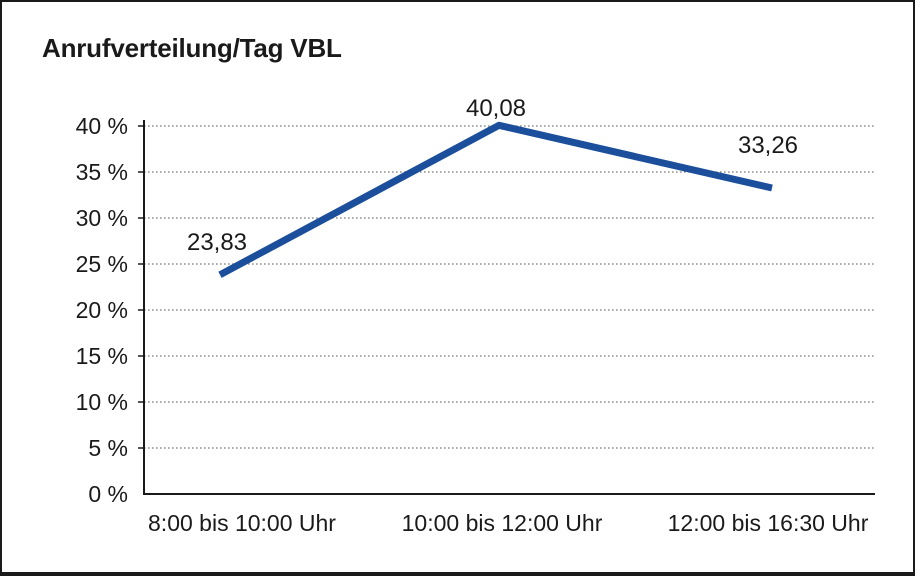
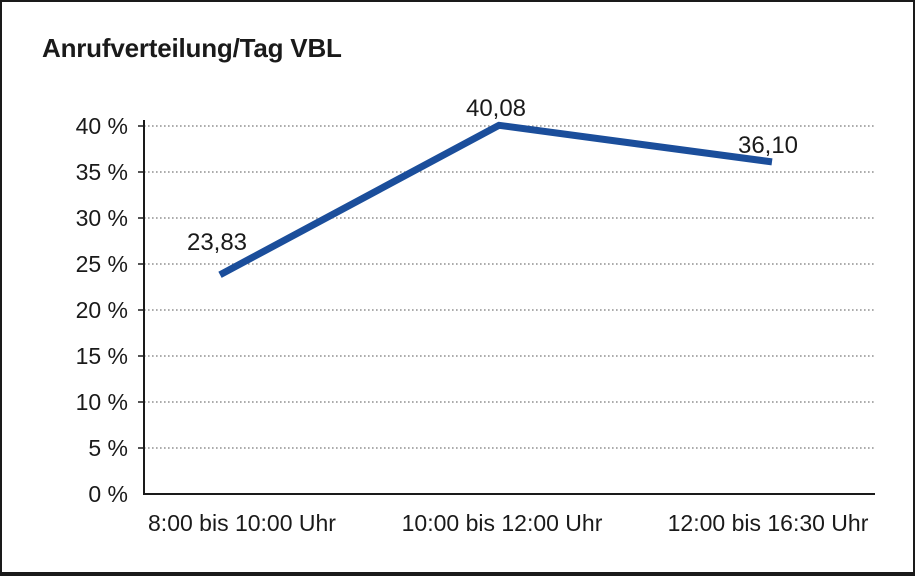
12:00 bis 16:30 Uhr: 33,26 -> 36,10
